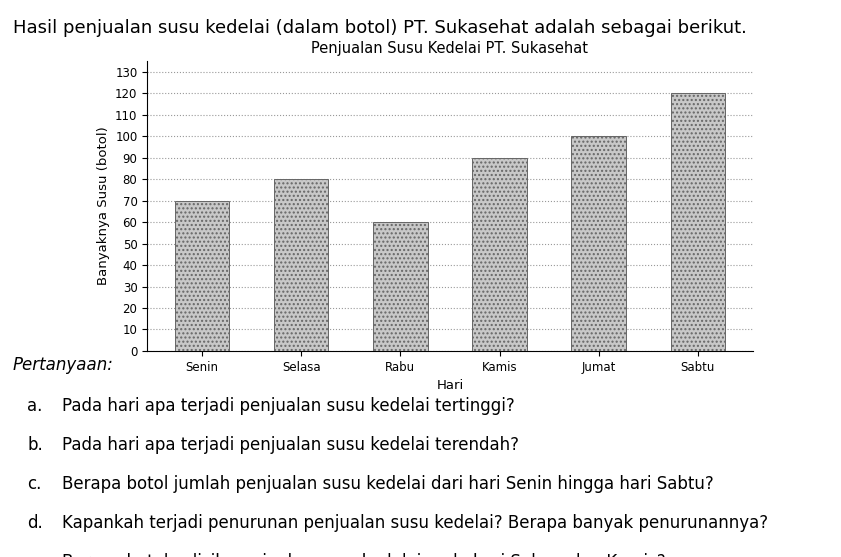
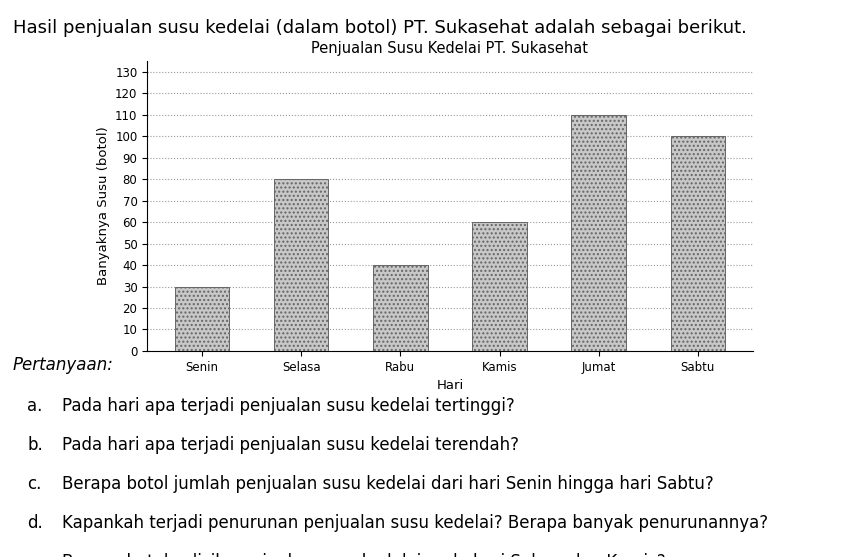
Senin: 70 -> 30
Rabu: 60 -> 40
Kamis: 90 -> 60
Jumat: 100 -> 110
Sabtu: 120 -> 100
